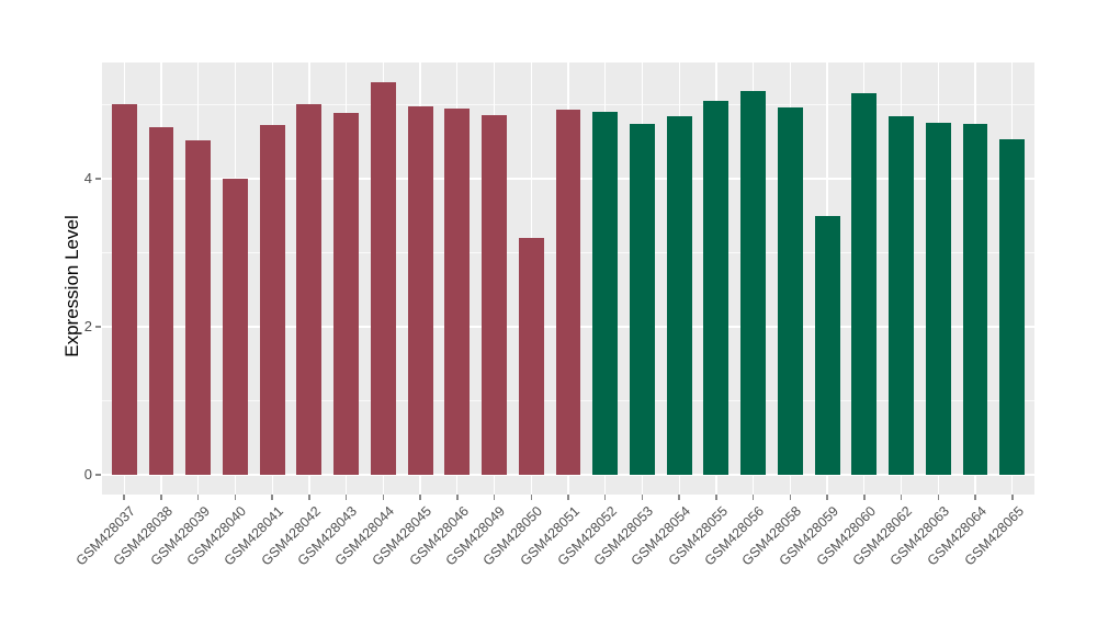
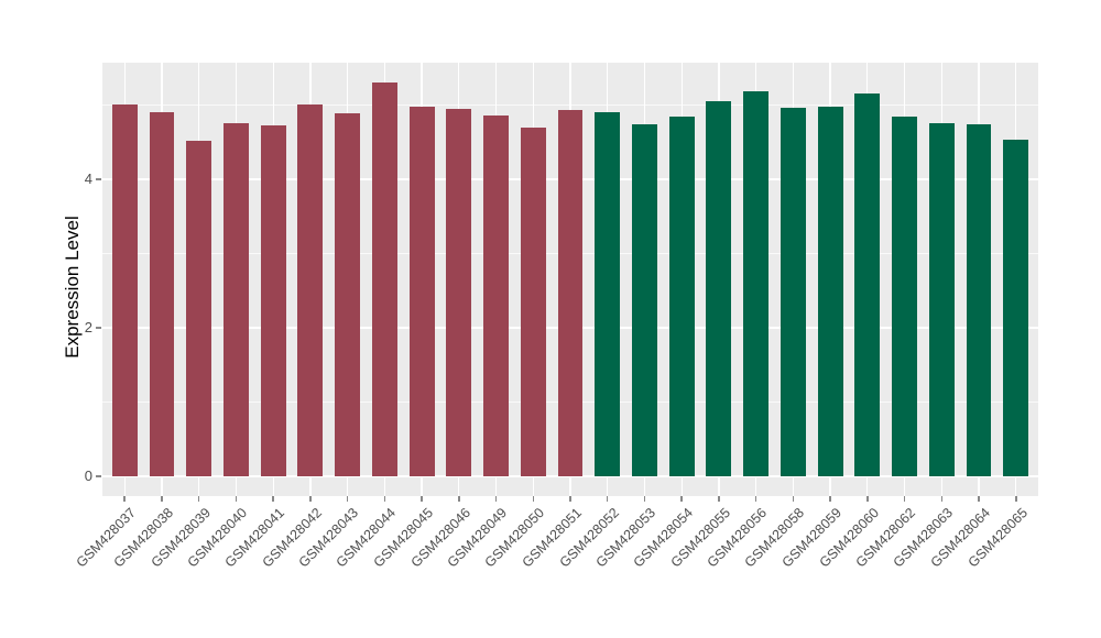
GSM428038: 4.7 -> 4.9
GSM428040: 4.0 -> 4.8
GSM428050: 3.2 -> 4.7
GSM428059: 3.5 -> 5.0
